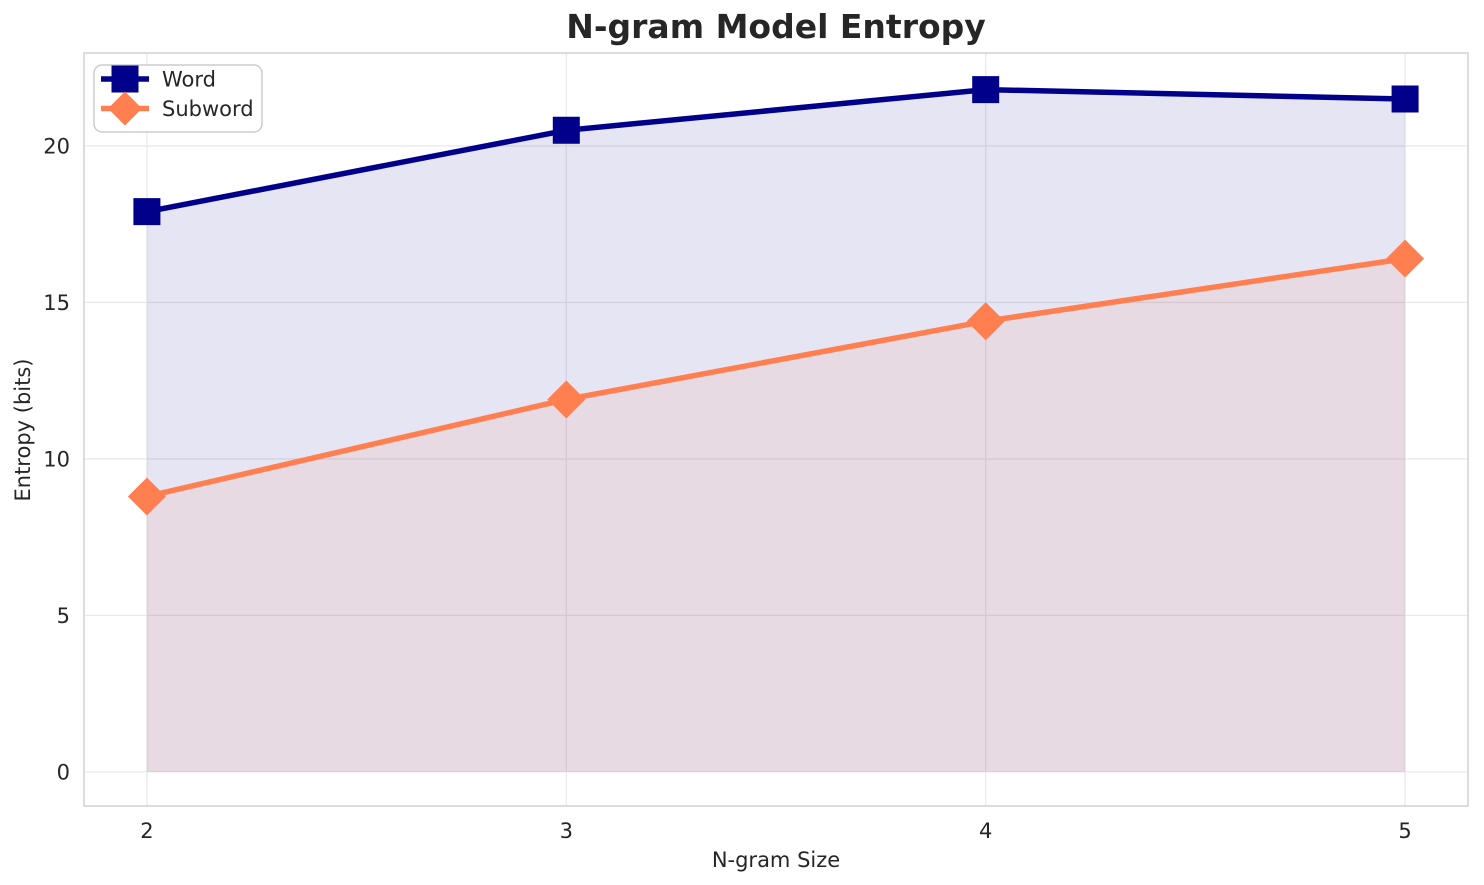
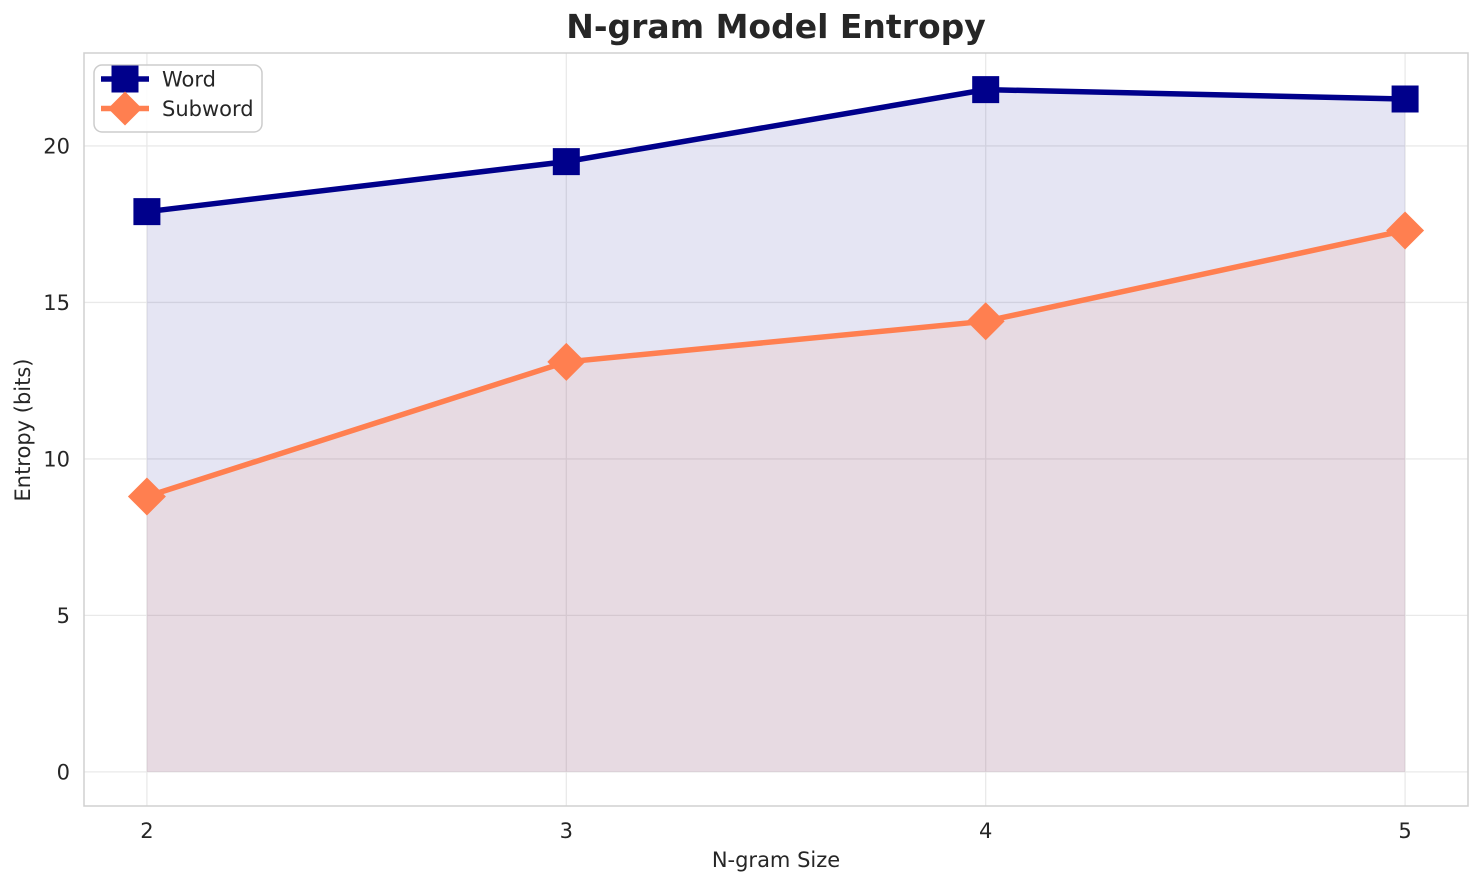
Word/3: 20.5 -> 19.5
Subword/3: 11.9 -> 13.1
Subword/5: 16.4 -> 17.3
